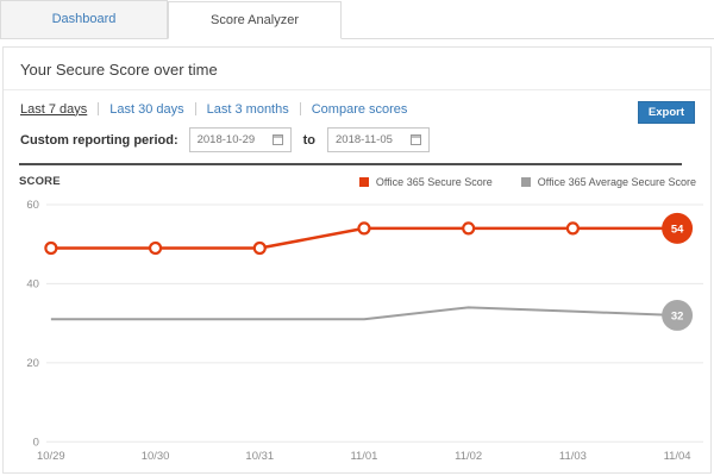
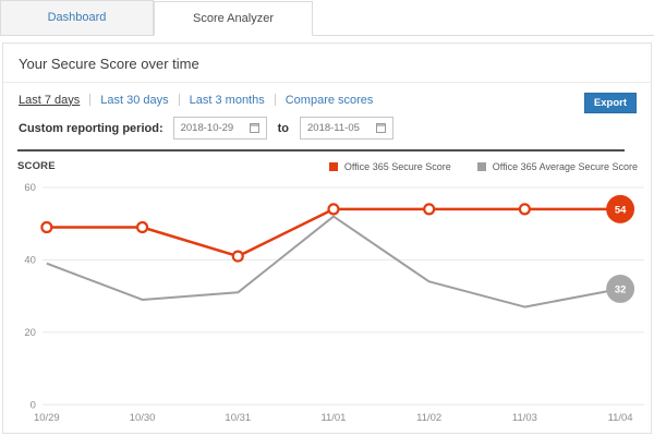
Office 365 Average Secure Score/10/29: 31 -> 39
Office 365 Average Secure Score/10/30: 31 -> 29
Office 365 Secure Score/10/31: 49 -> 41
Office 365 Average Secure Score/11/01: 31 -> 52
Office 365 Average Secure Score/11/03: 33 -> 27
